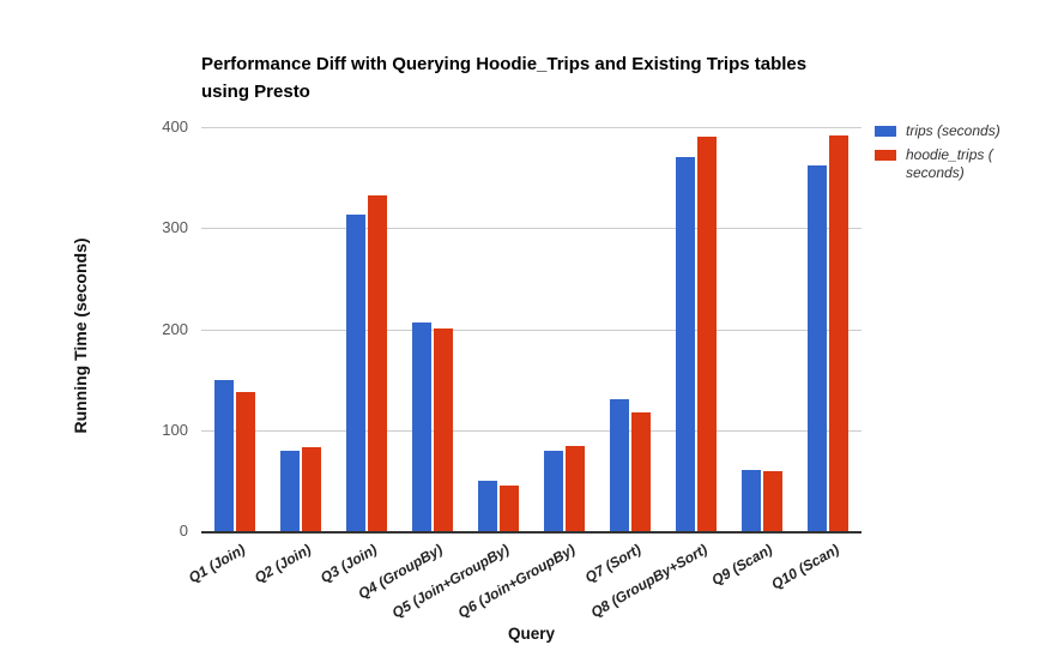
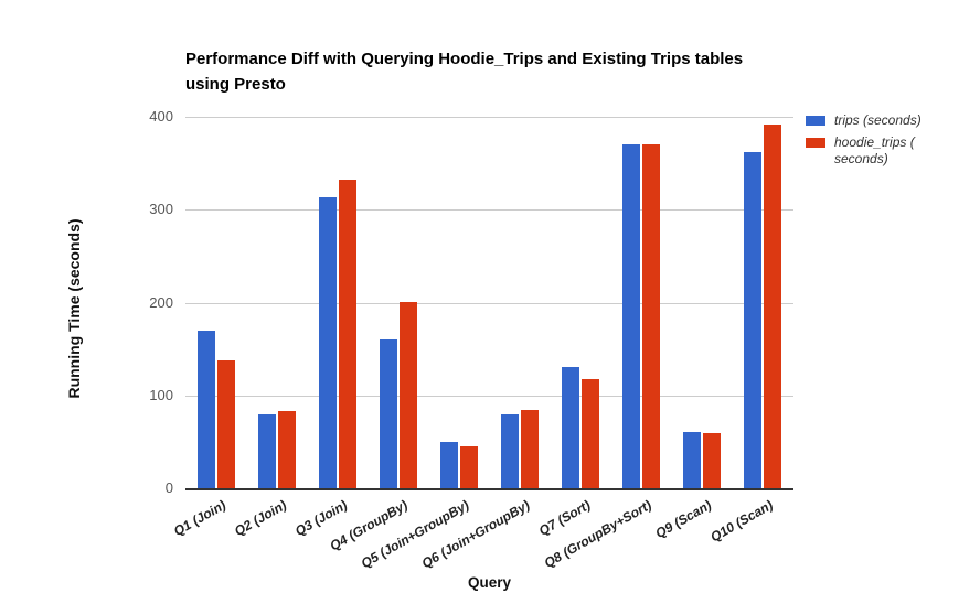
trips (seconds)/Q1 (Join): 150 -> 170
trips (seconds)/Q4 (GroupBy): 210 -> 160
hoodie_trips (seconds)/Q8 (GroupBy+Sort): 390 -> 370
